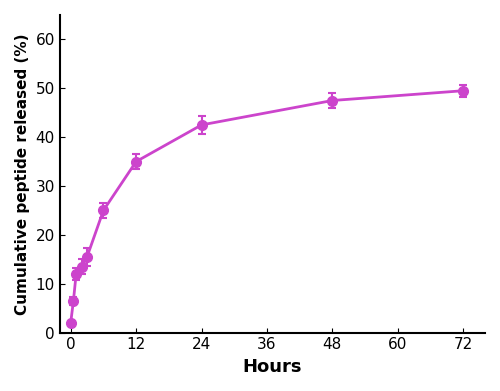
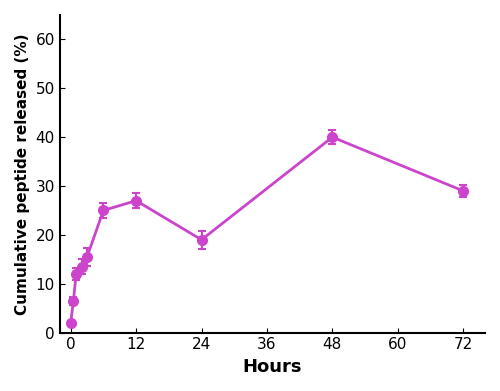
12: 35.0 -> 27.0
24: 42.5 -> 19.0
48: 47.5 -> 40.0
72: 49.5 -> 29.0
